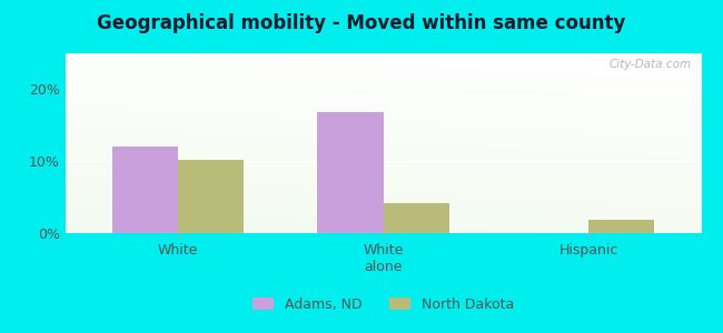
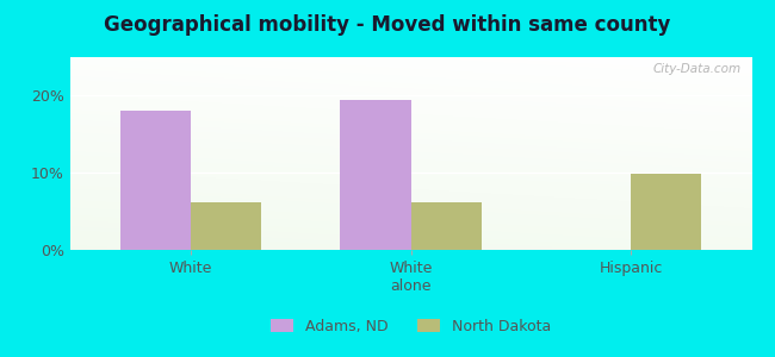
Adams, ND/White: 12.0% -> 18.0%
North Dakota/White: 10.2% -> 6.2%
Adams, ND/White alone: 16.8% -> 19.5%
North Dakota/White alone: 4.2% -> 6.2%
North Dakota/Hispanic: 1.8% -> 9.9%
